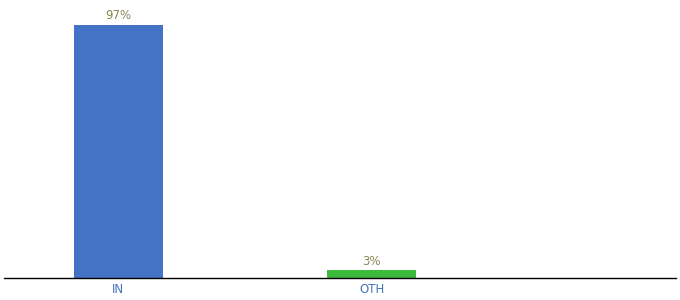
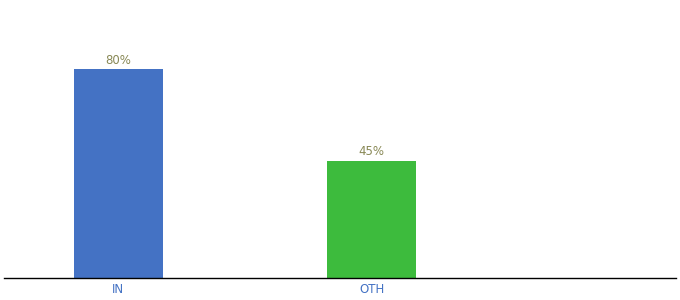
IN: 97% -> 80%
OTH: 3% -> 45%
